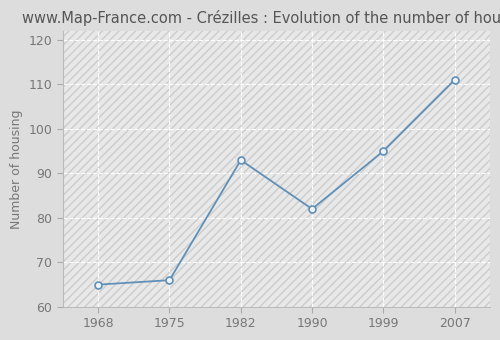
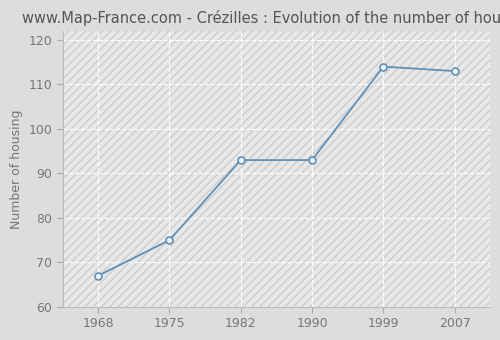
1968: 65 -> 67
1975: 66 -> 75
1990: 82 -> 93
1999: 95 -> 114
2007: 111 -> 113
